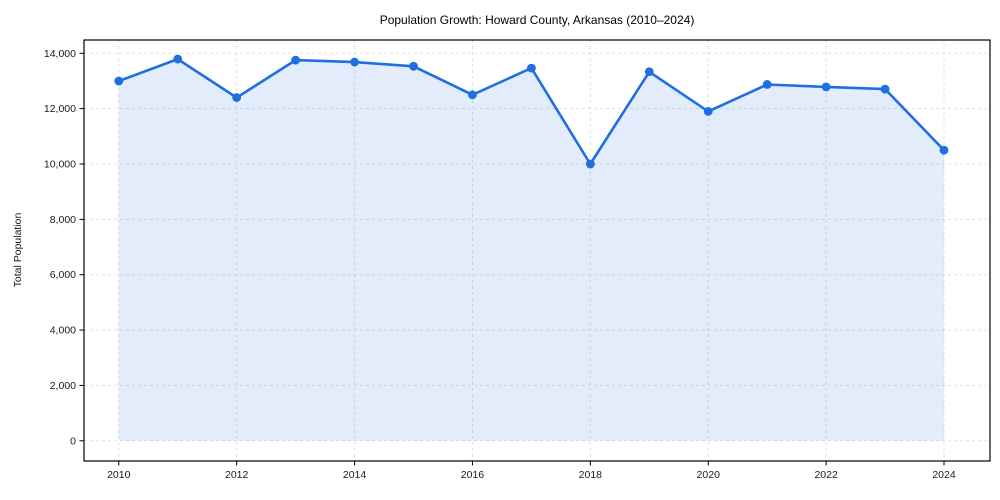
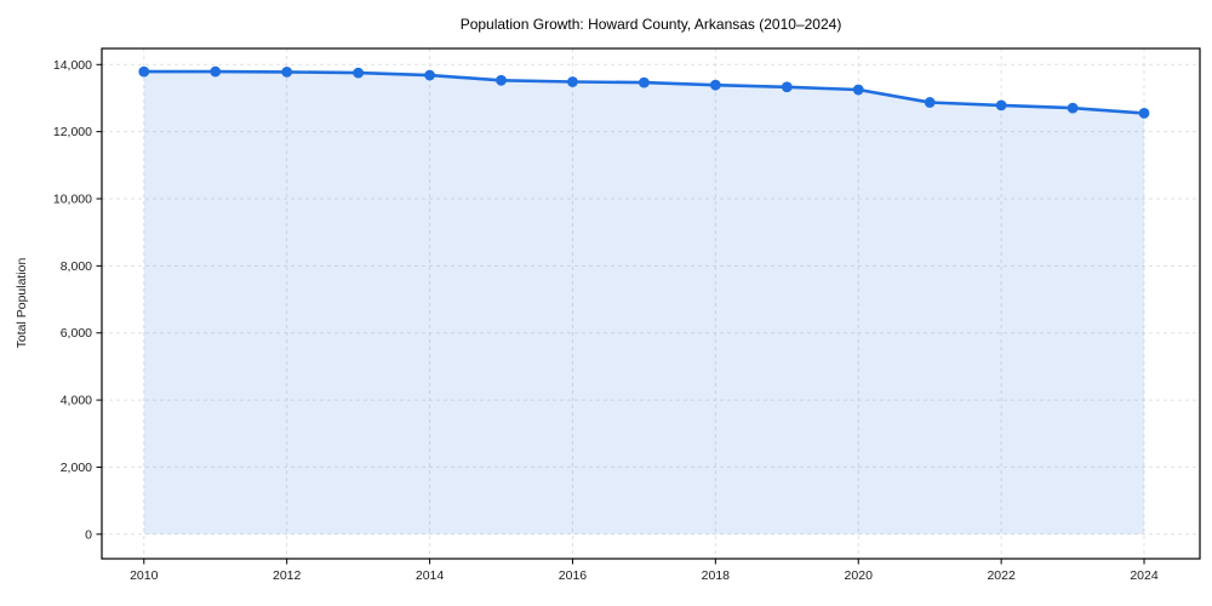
2010: 13000 -> 13800
2012: 12400 -> 13800
2016: 12500 -> 13500
2018: 10000 -> 13400
2020: 11900 -> 13200
2024: 10500 -> 12600
